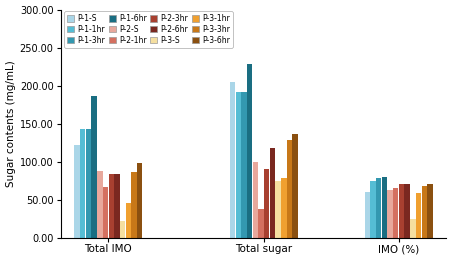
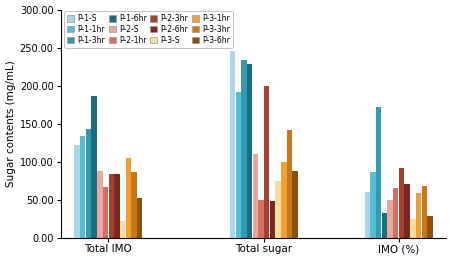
P-1-1hr/Total IMO: 143 -> 134
P-3-1hr/Total IMO: 46 -> 104
P-3-6hr/Total IMO: 98 -> 52
P-1-S/Total sugar: 205 -> 246
P-1-3hr/Total sugar: 192 -> 234
P-2-S/Total sugar: 100 -> 110
P-2-1hr/Total sugar: 37 -> 50
P-2-3hr/Total sugar: 90 -> 200
P-2-6hr/Total sugar: 118 -> 48
P-3-1hr/Total sugar: 78 -> 100
P-3-3hr/Total sugar: 128 -> 142
P-3-6hr/Total sugar: 136 -> 88
P-1-1hr/IMO (%): 75 -> 86
P-1-3hr/IMO (%): 78 -> 172
P-1-6hr/IMO (%): 80 -> 32
P-2-S/IMO (%): 63 -> 50
P-2-3hr/IMO (%): 70 -> 92
P-3-6hr/IMO (%): 71 -> 28
